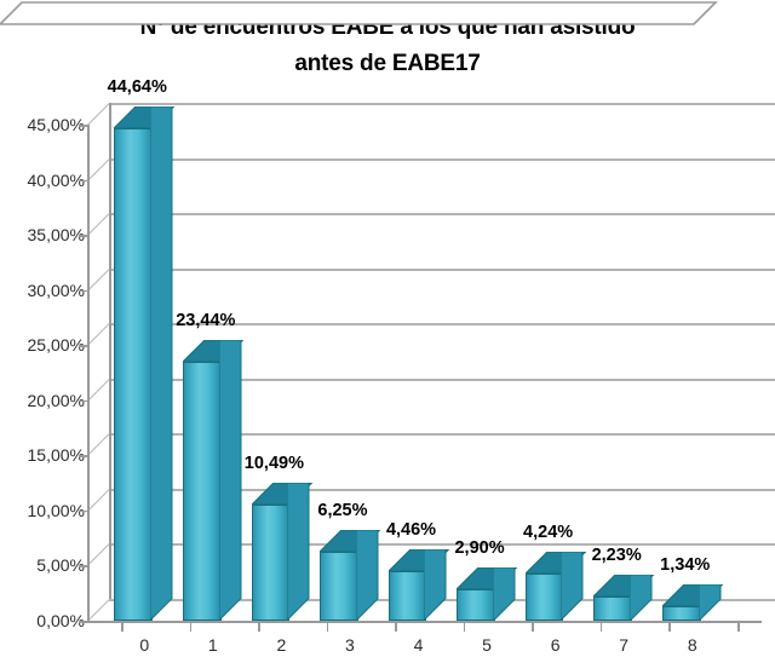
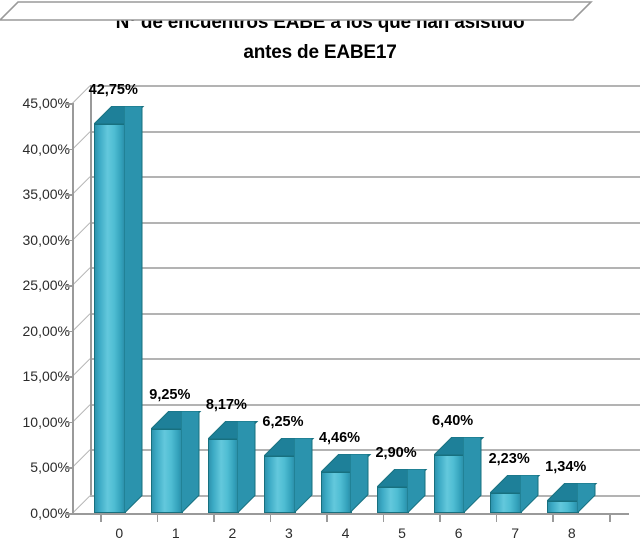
0: 44,64% -> 42,75%
1: 23,44% -> 9,25%
2: 10,49% -> 8,17%
6: 4,24% -> 6,40%
